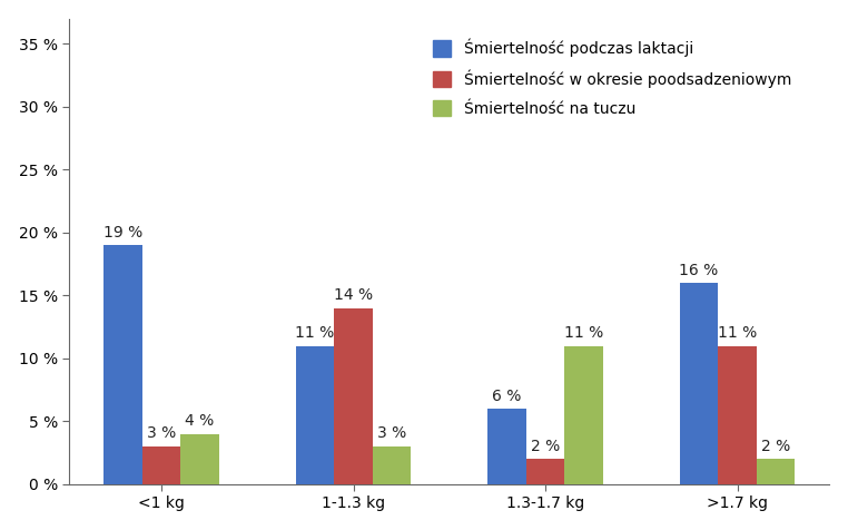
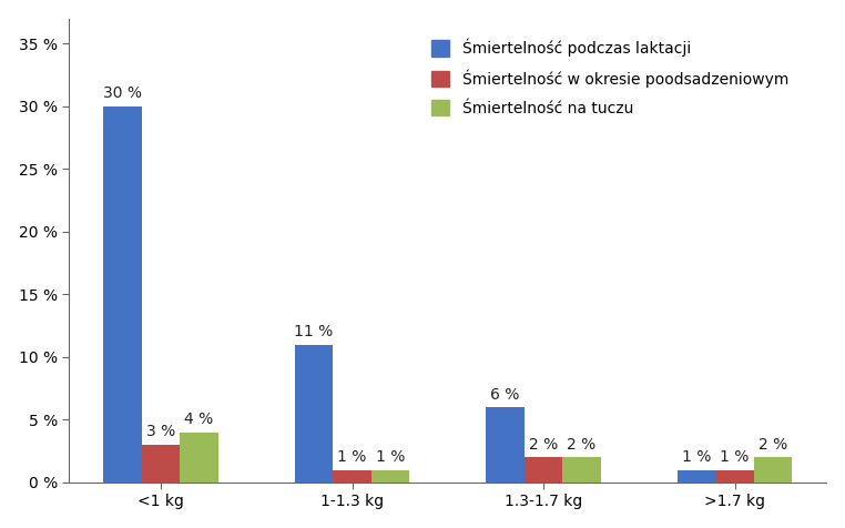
Śmiertelność podczas laktacji/<1 kg: 19 -> 30
Śmiertelność w okresie poodsadzeniowym/1-1.3 kg: 14 -> 1
Śmiertelność na tuczu/1-1.3 kg: 3 -> 1
Śmiertelność na tuczu/1.3-1.7 kg: 11 -> 2
Śmiertelność podczas laktacji/>1.7 kg: 16 -> 1
Śmiertelność w okresie poodsadzeniowym/>1.7 kg: 11 -> 1
